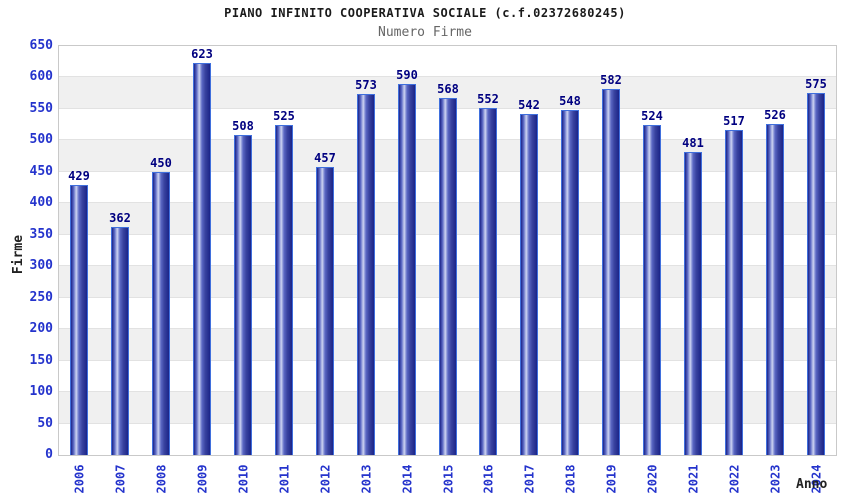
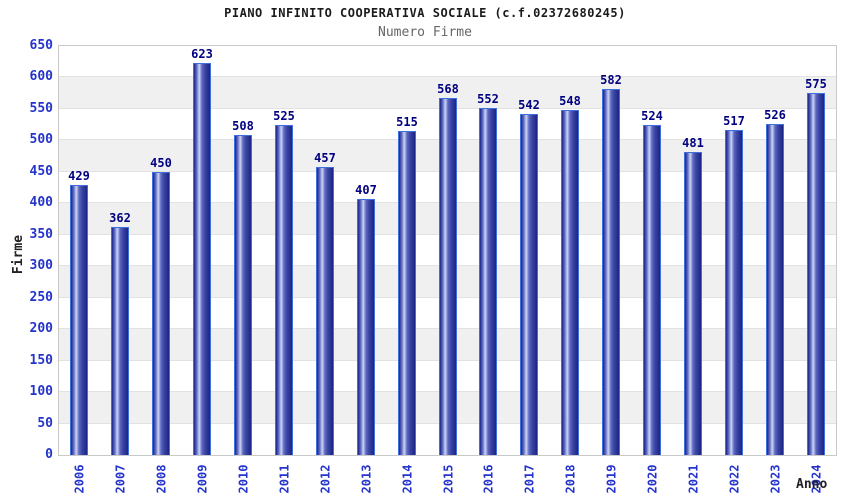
2013: 573 -> 407
2014: 590 -> 515
